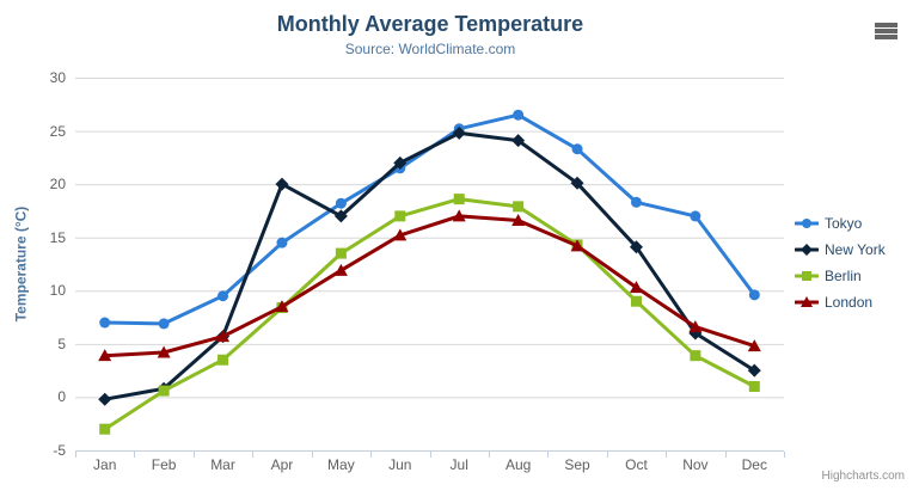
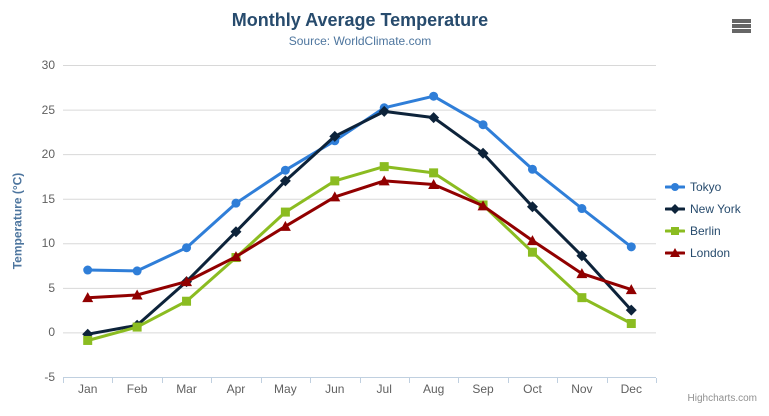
Berlin/Jan: -3 -> -1
New York/Apr: 20 -> 11
Tokyo/Nov: 17 -> 14
New York/Nov: 6 -> 9
